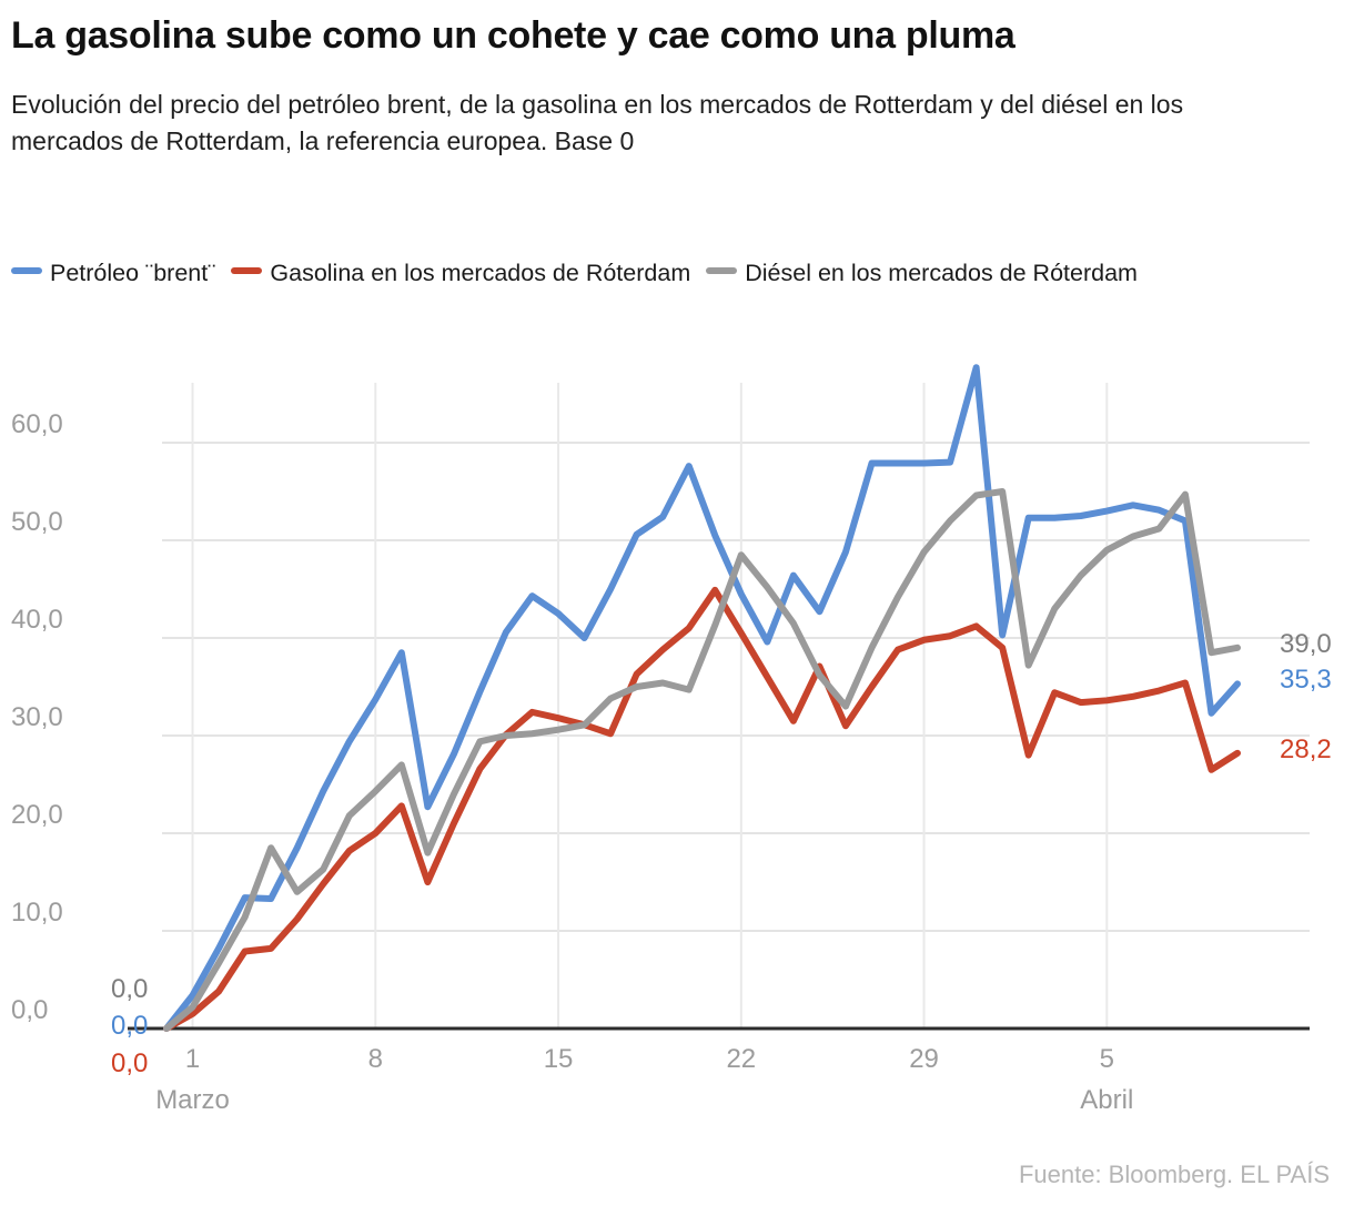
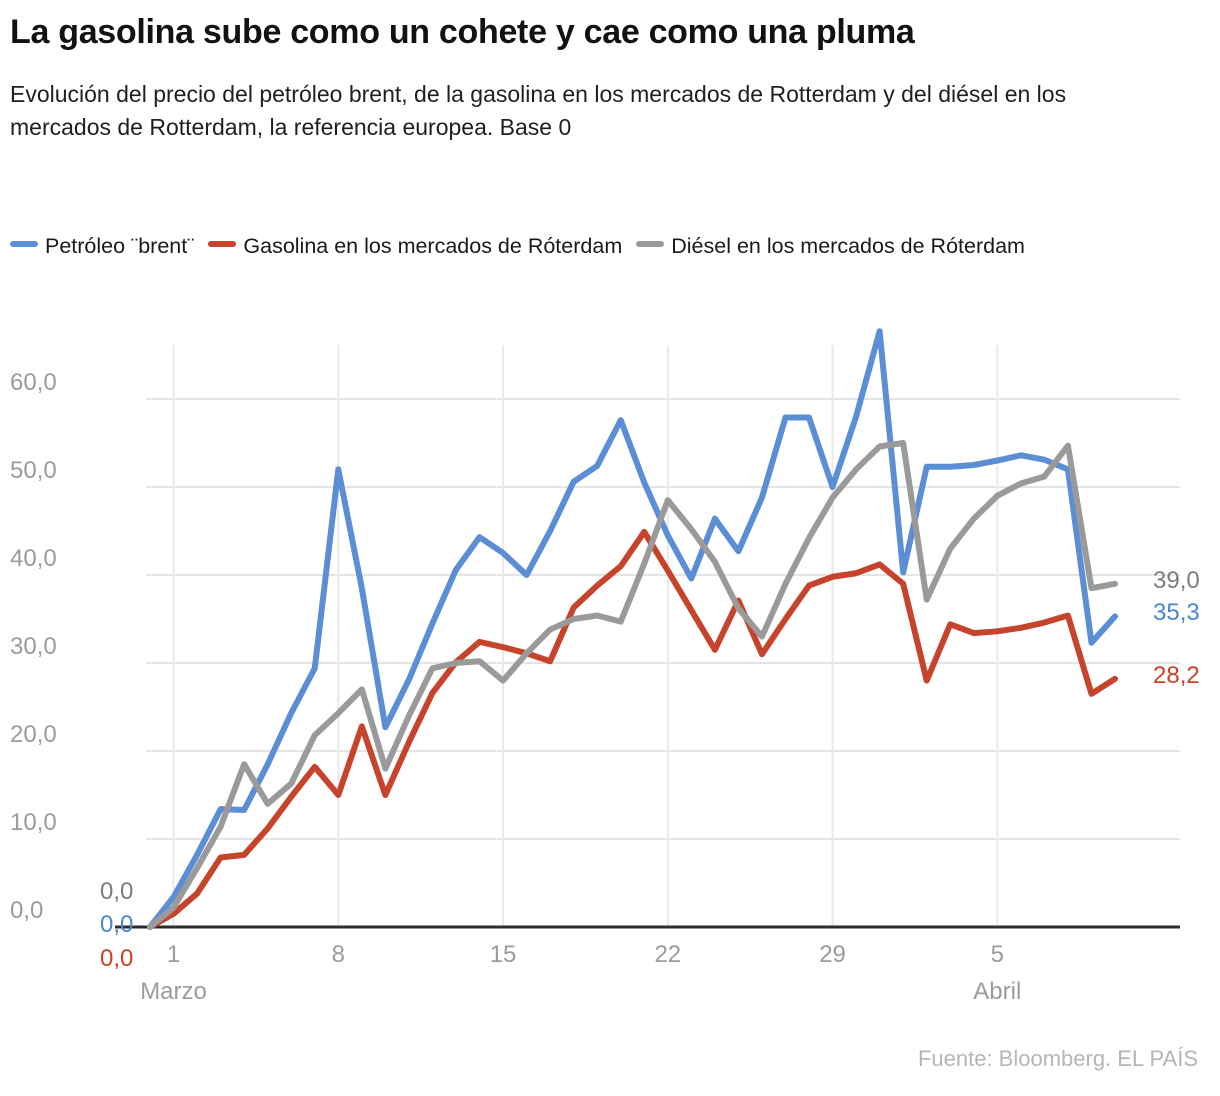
Petróleo ¨brent¨/8: 34 -> 52
Gasolina en los mercados de Róterdam/8: 20 -> 15
Diésel en los mercados de Róterdam/15: 31 -> 28
Petróleo ¨brent¨/29: 58 -> 50
